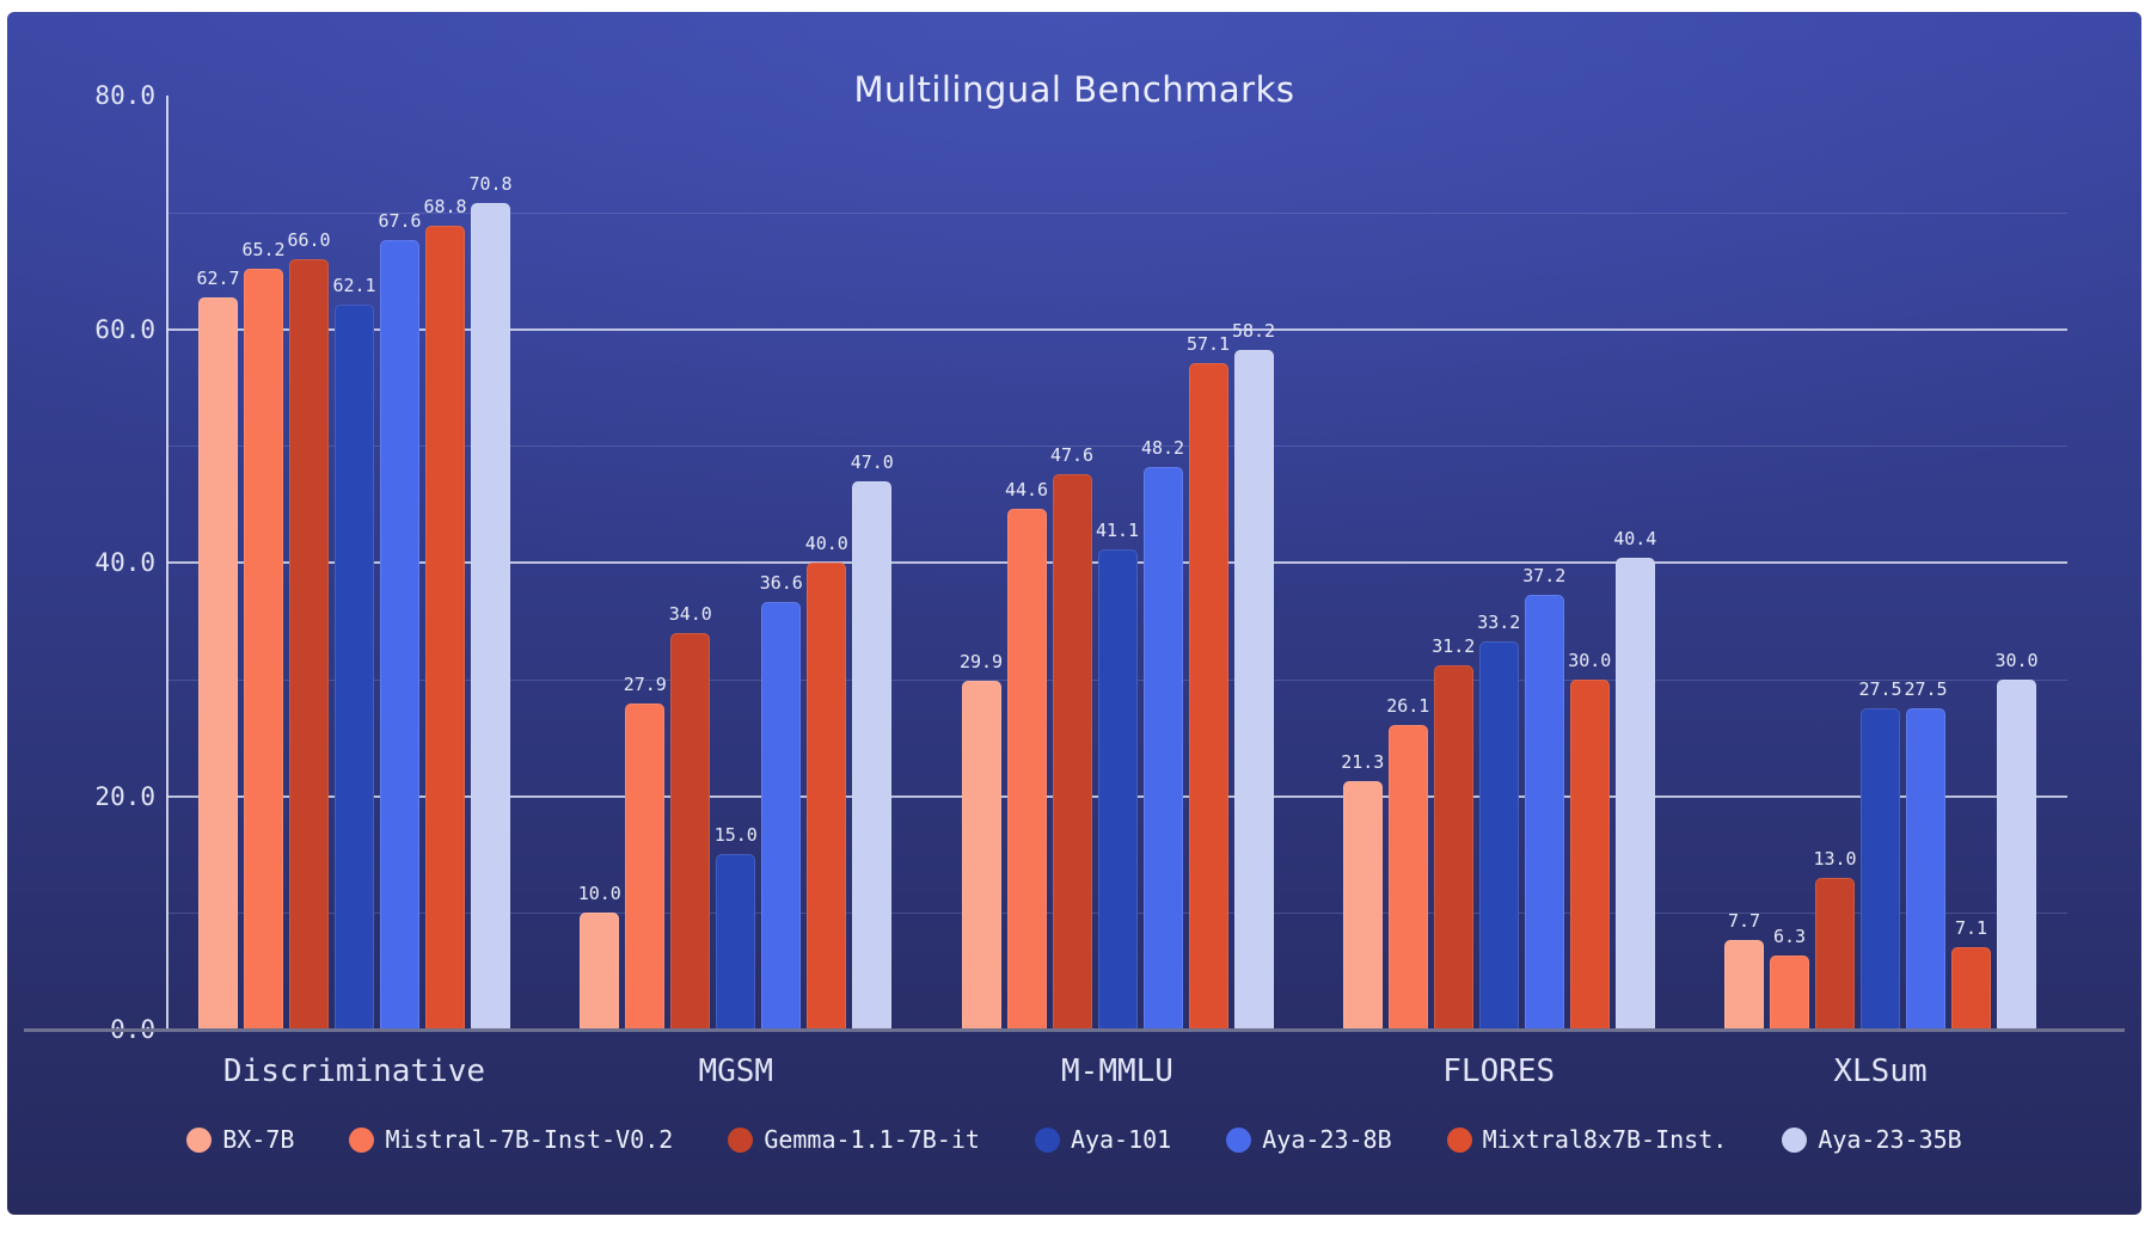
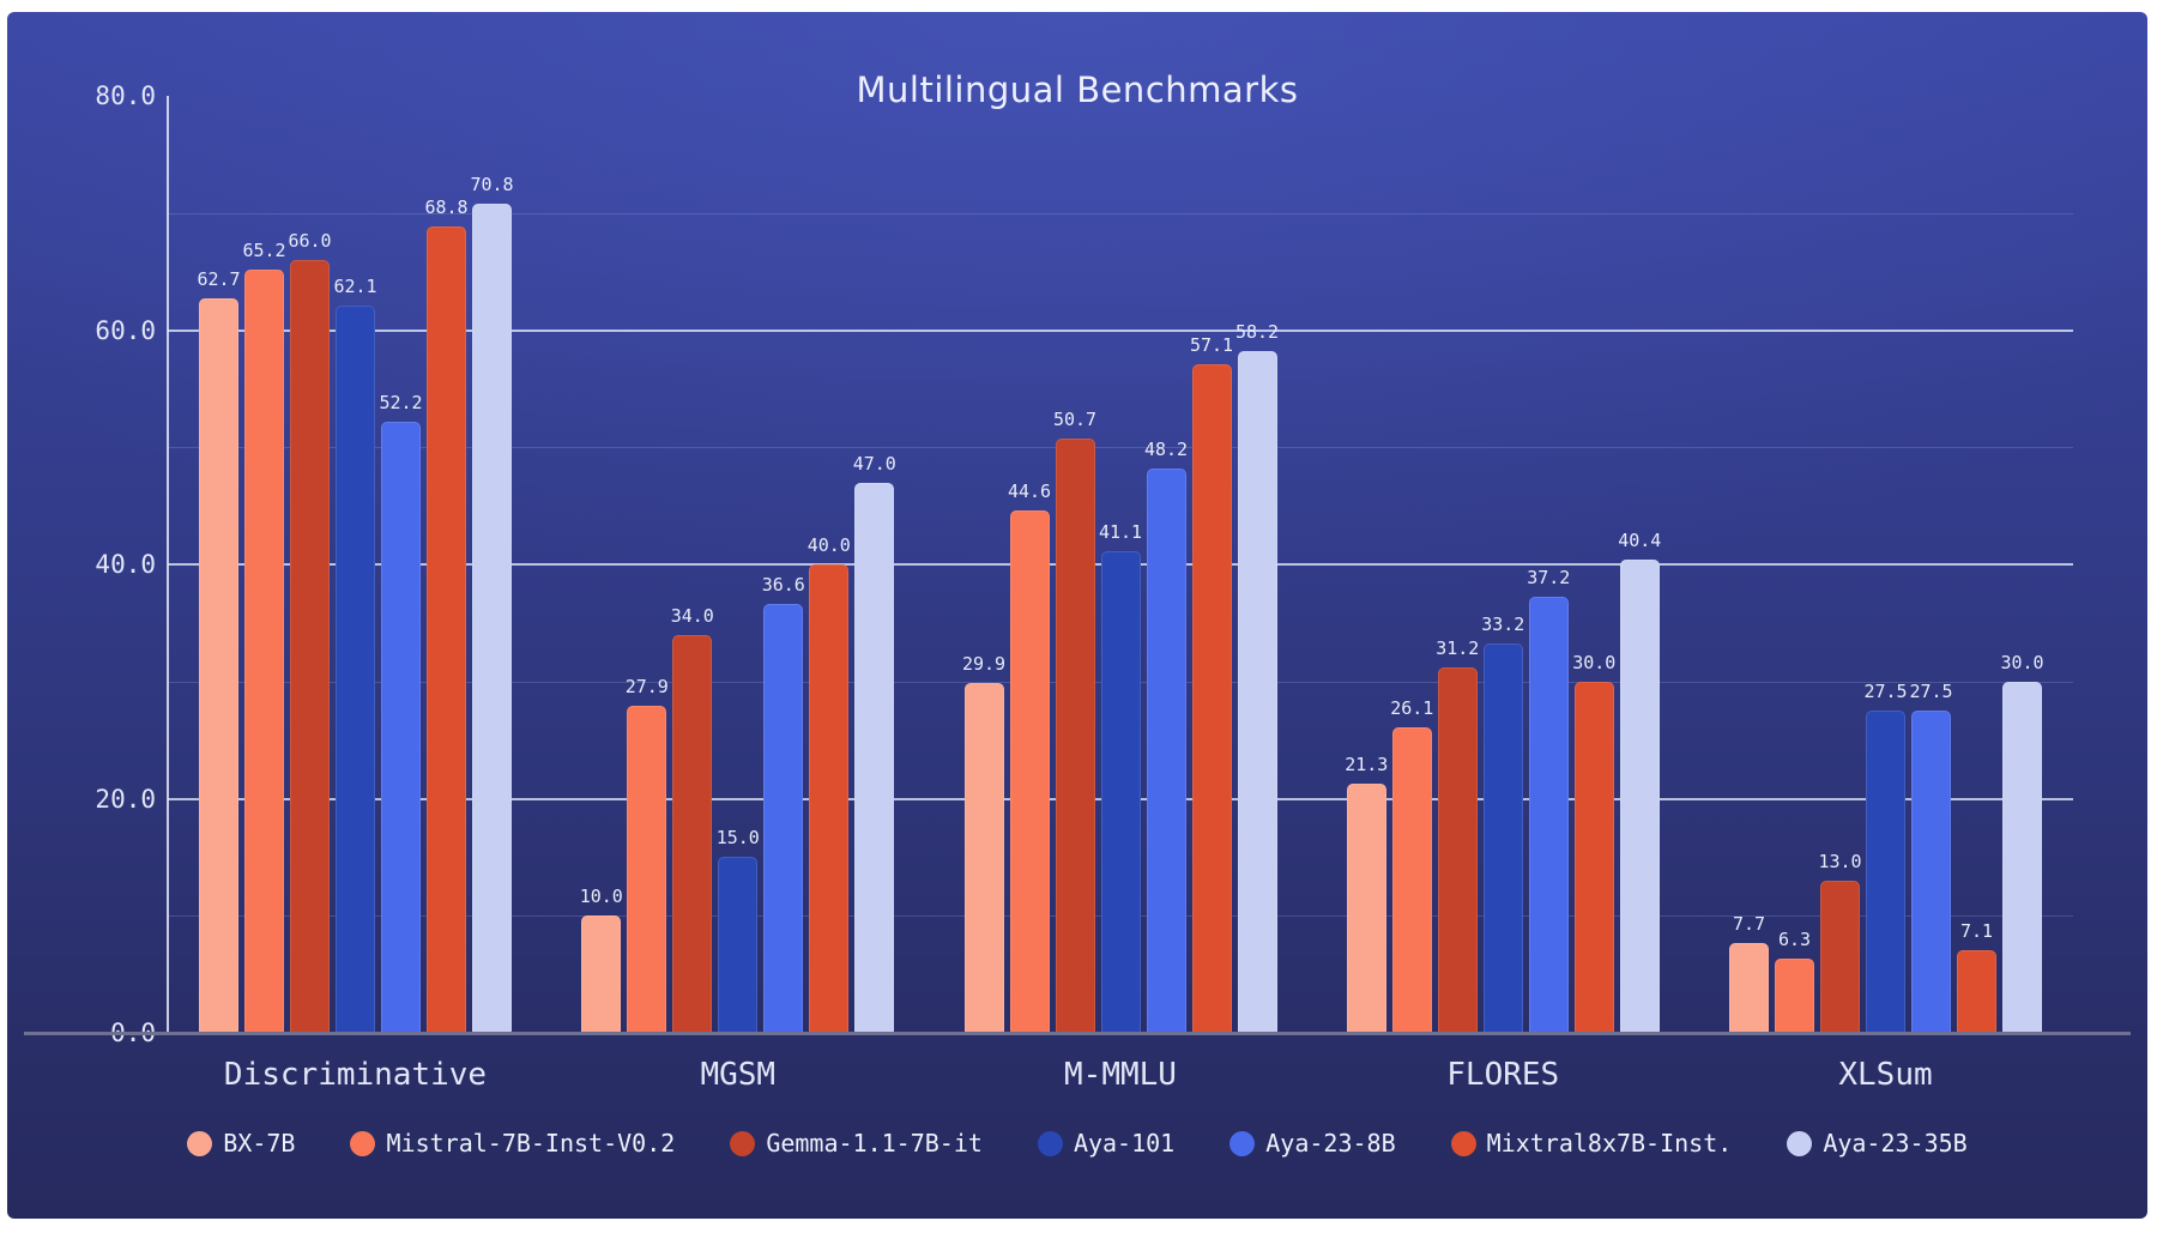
Aya-23-8B/Discriminative: 67.6 -> 52.2
Gemma-1.1-7B-it/M-MMLU: 47.6 -> 50.7
